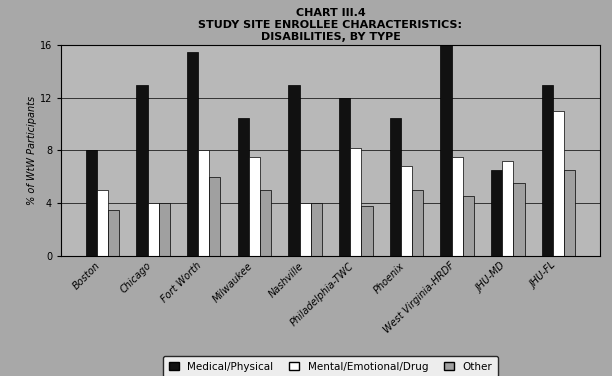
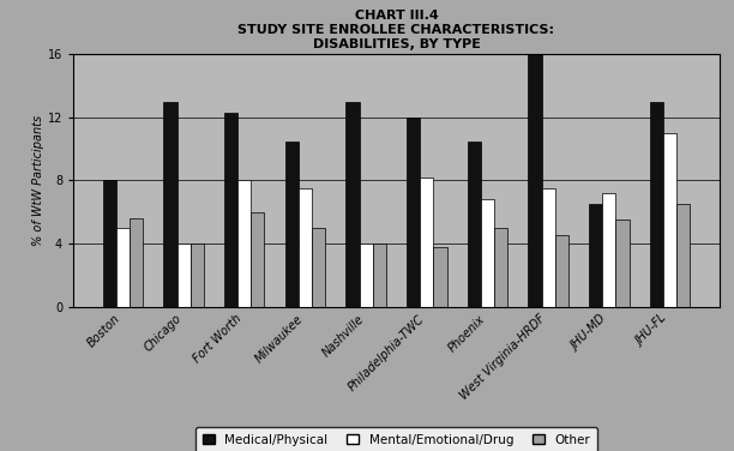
Other/Boston: 3.5 -> 5.6
Medical/Physical/Fort Worth: 15.5 -> 12.3
